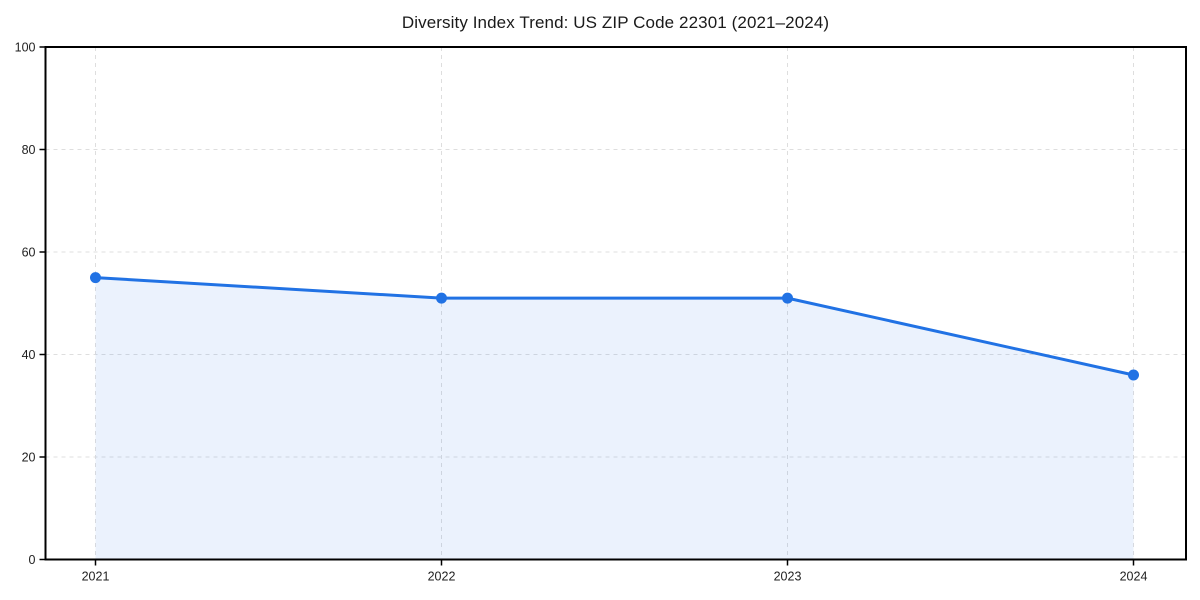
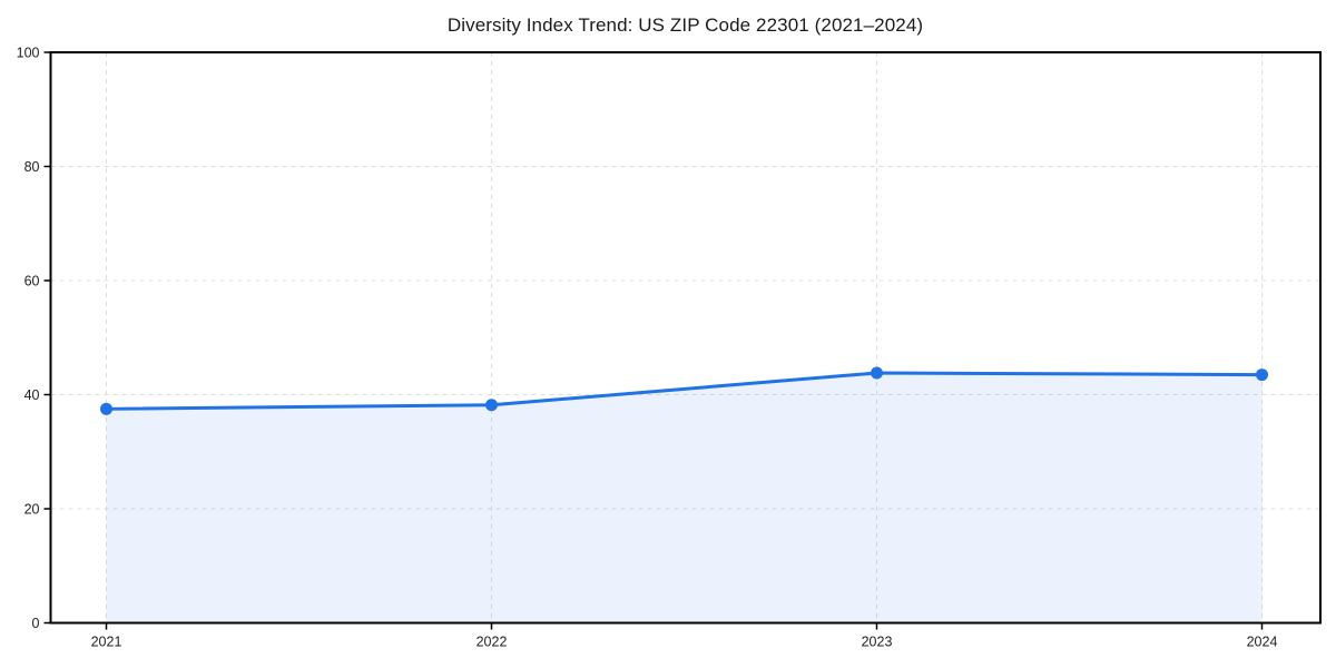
2021: 55 -> 38
2022: 51 -> 38
2023: 51 -> 44
2024: 36 -> 44
